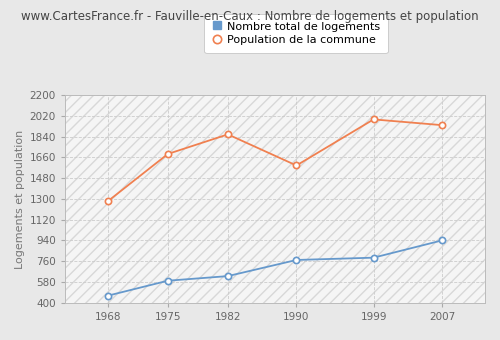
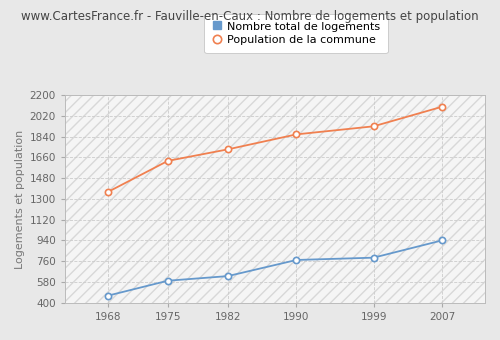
Population de la commune/1968: 1280 -> 1360
Population de la commune/1975: 1690 -> 1630
Population de la commune/1982: 1860 -> 1730
Population de la commune/1990: 1590 -> 1860
Population de la commune/1999: 1990 -> 1930
Population de la commune/2007: 1940 -> 2100
